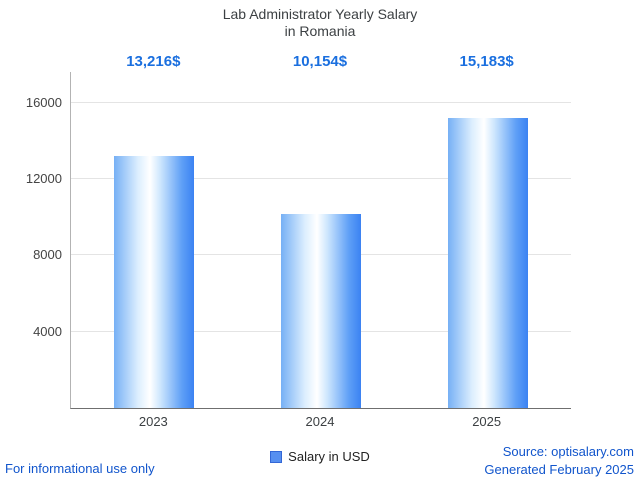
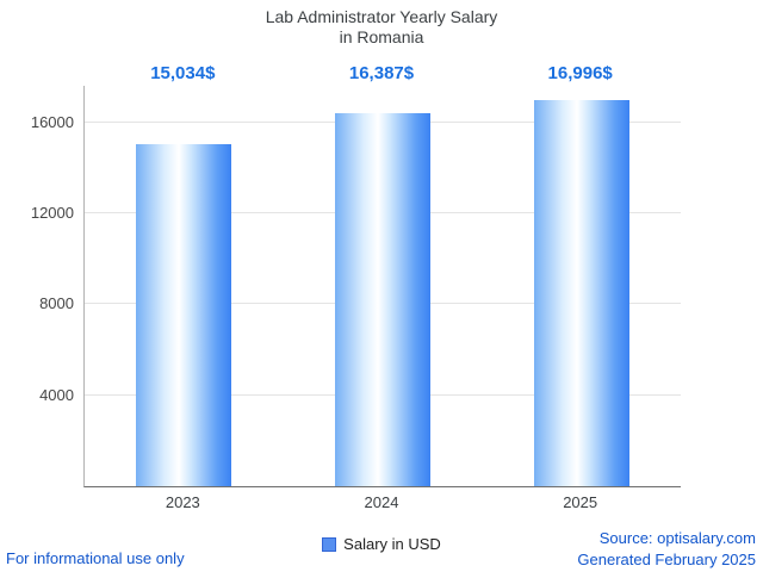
2023: 13,216 -> 15,034
2024: 10,154 -> 16,387
2025: 15,183 -> 16,996
